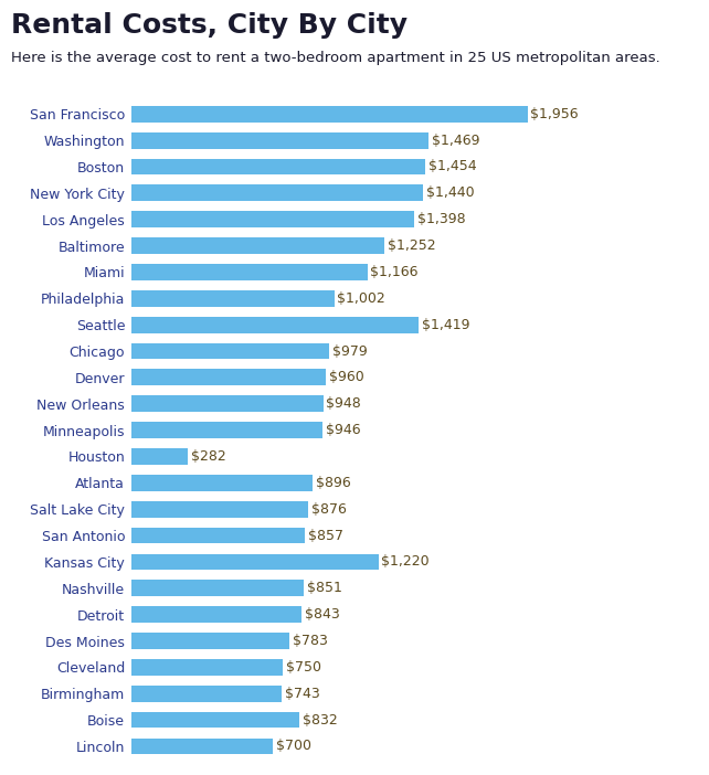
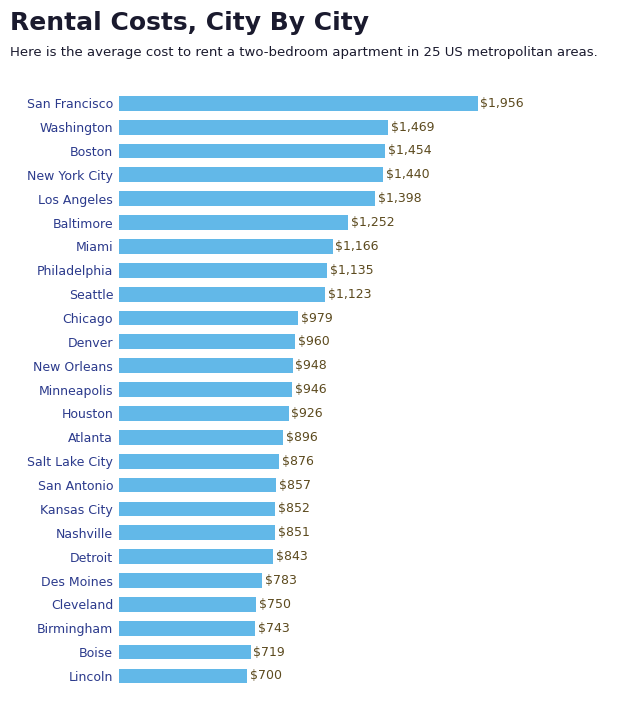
Philadelphia: $1,002 -> $1,135
Seattle: $1,419 -> $1,123
Houston: $282 -> $926
Kansas City: $1,220 -> $852
Boise: $832 -> $719
